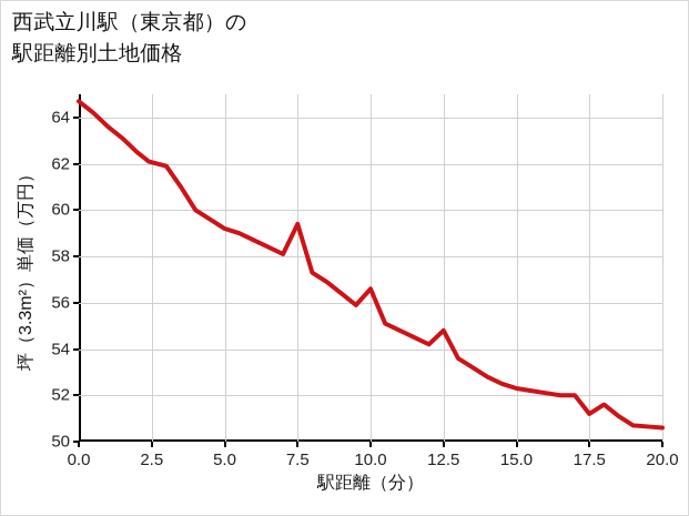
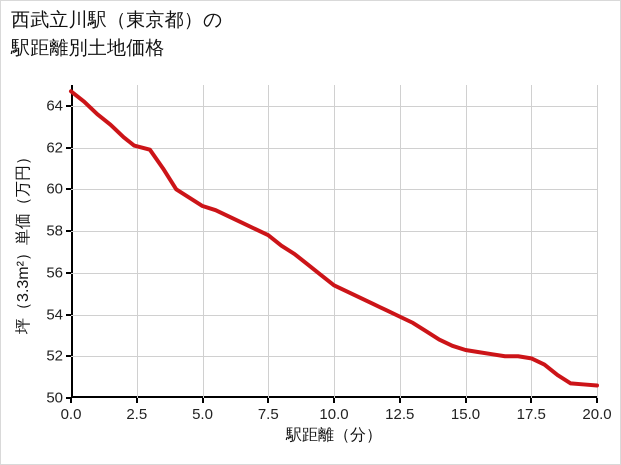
7.5: 59.4 -> 57.8
10.0: 56.6 -> 55.4
12.5: 54.8 -> 53.9
17.5: 51.2 -> 51.9
